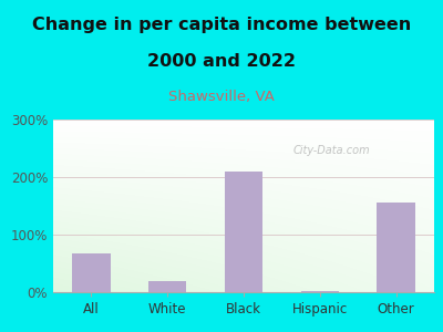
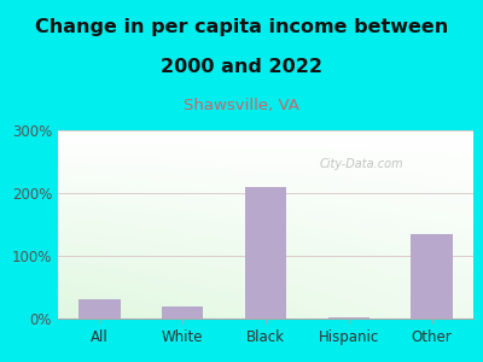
All: 68% -> 30%
Other: 156% -> 135%
